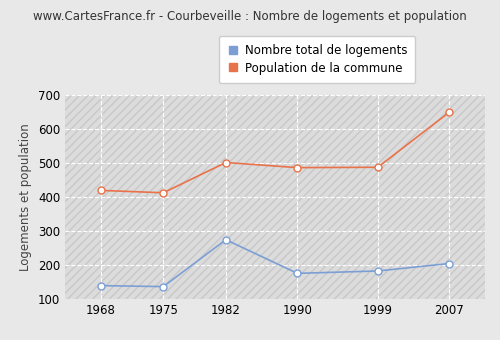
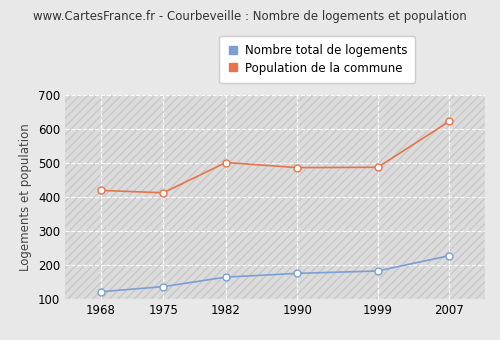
Nombre total de logements/1968: 140 -> 122
Nombre total de logements/1982: 275 -> 165
Nombre total de logements/2007: 205 -> 228
Population de la commune/2007: 650 -> 623
